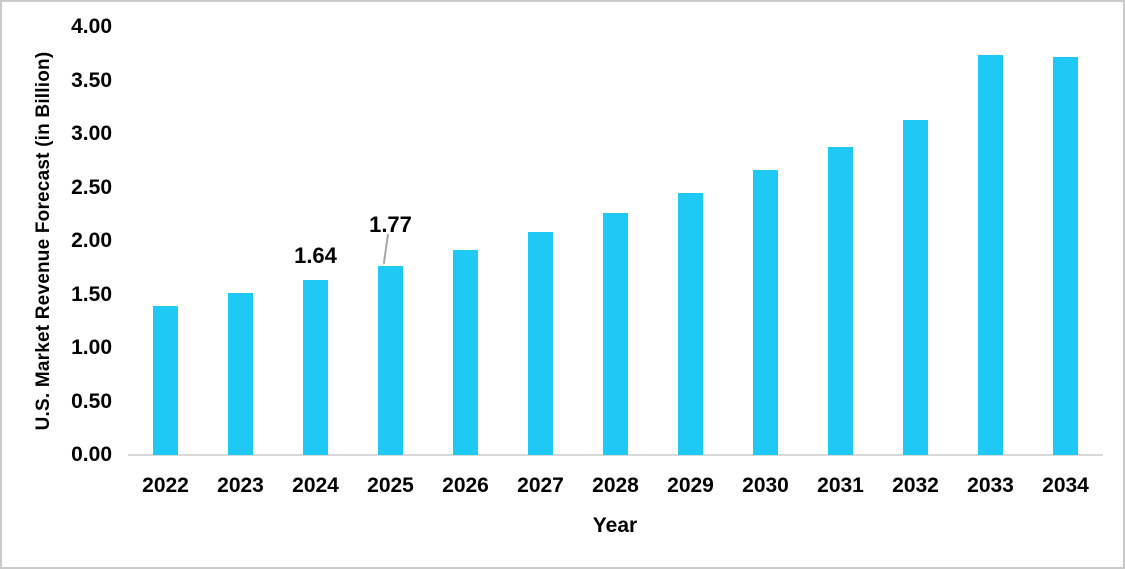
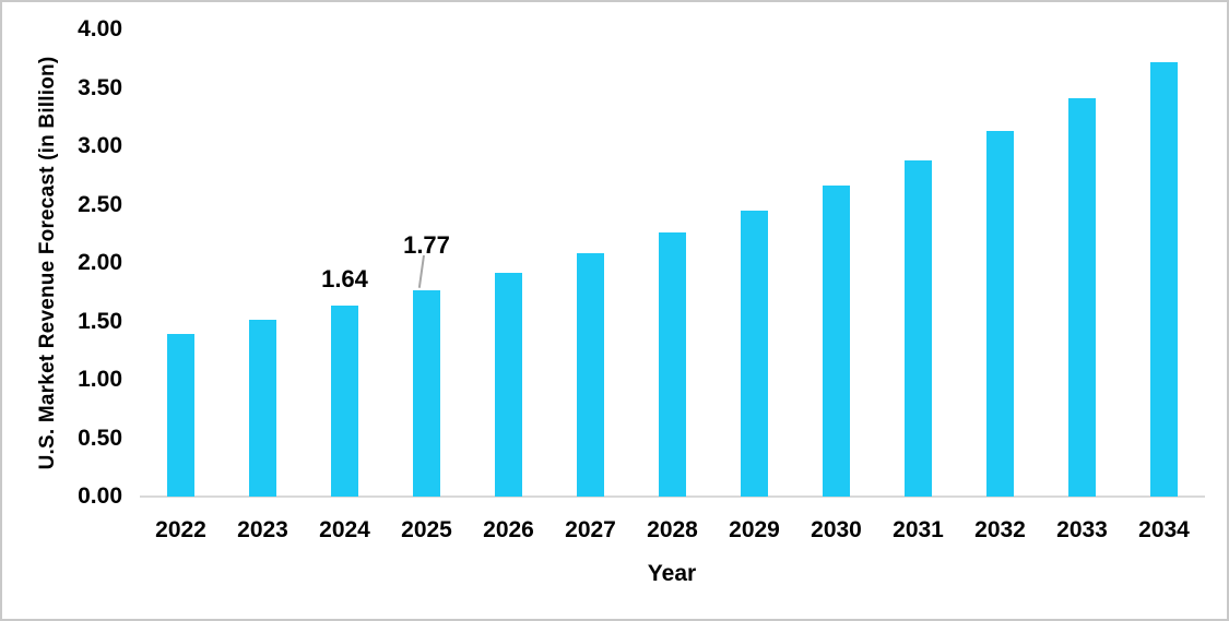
2033: 3.74 -> 3.41
